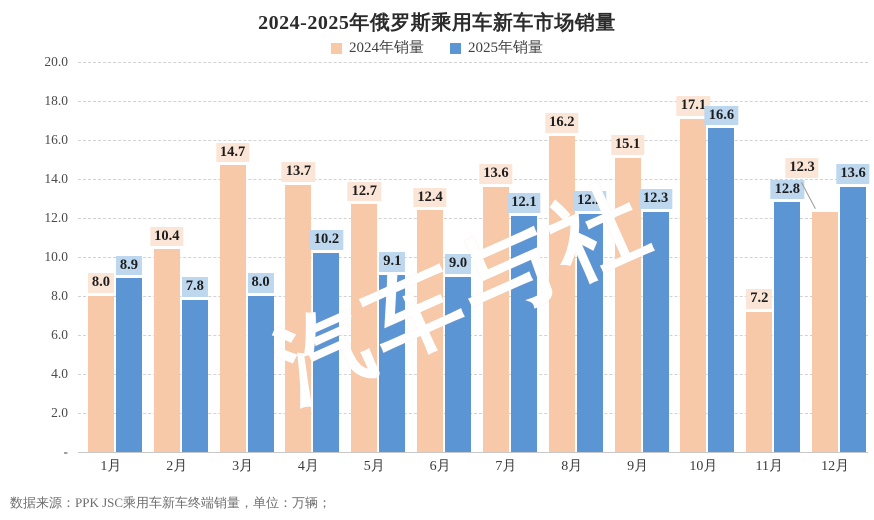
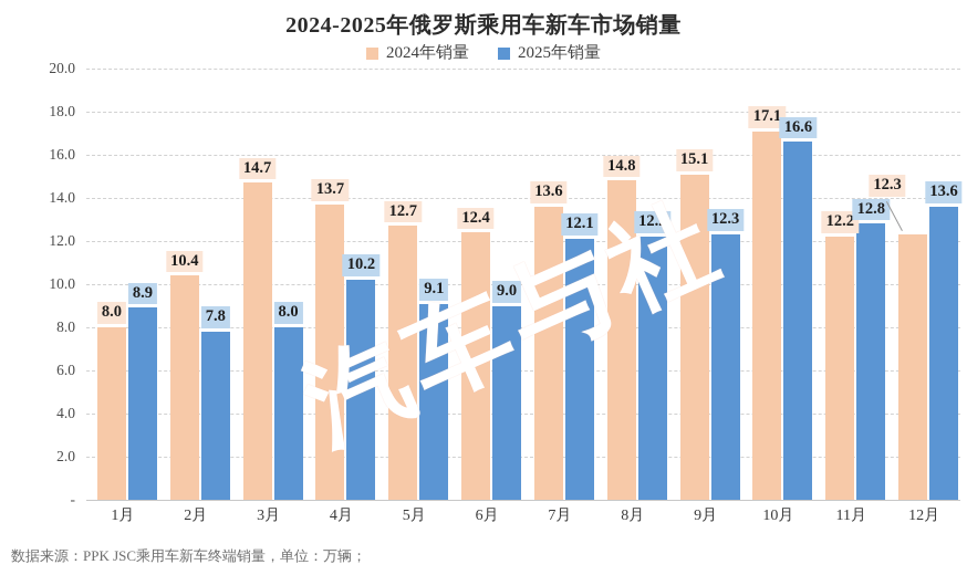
2024年销量/8月: 16.2 -> 14.8
2024年销量/11月: 7.2 -> 12.2
